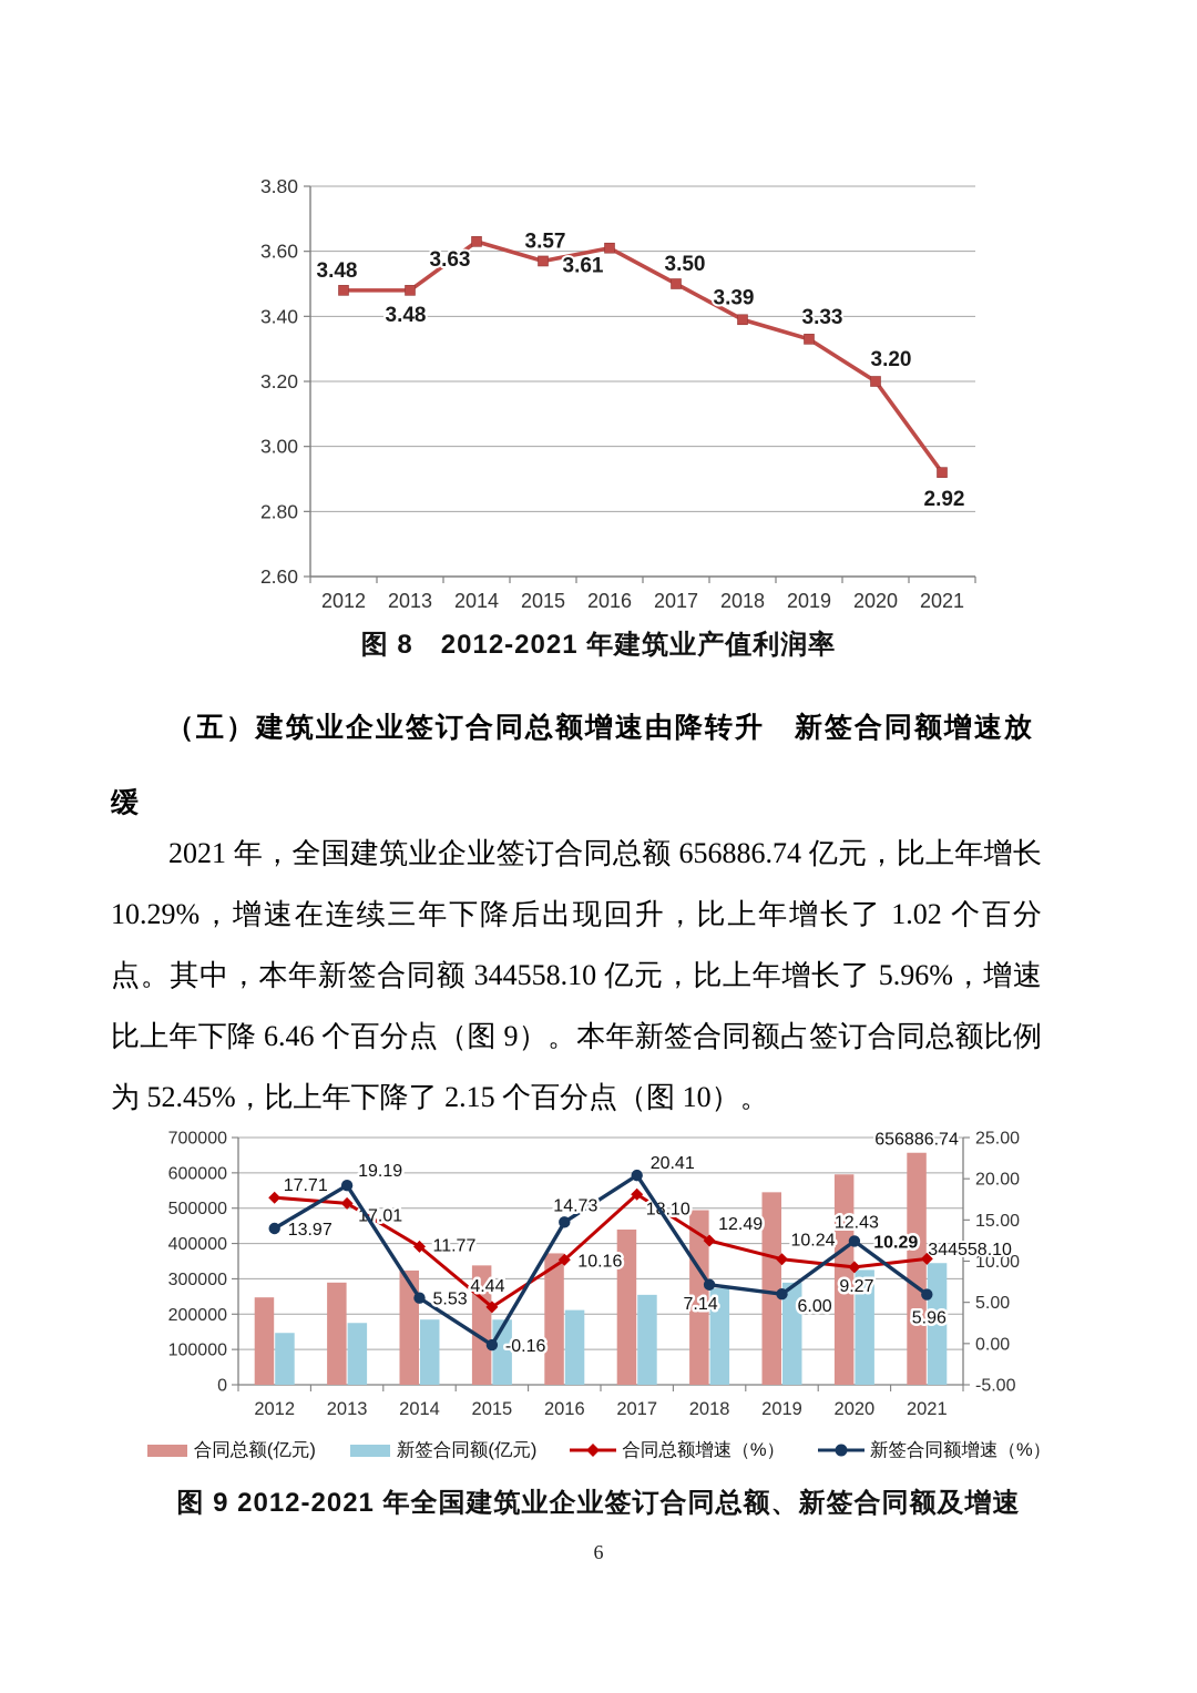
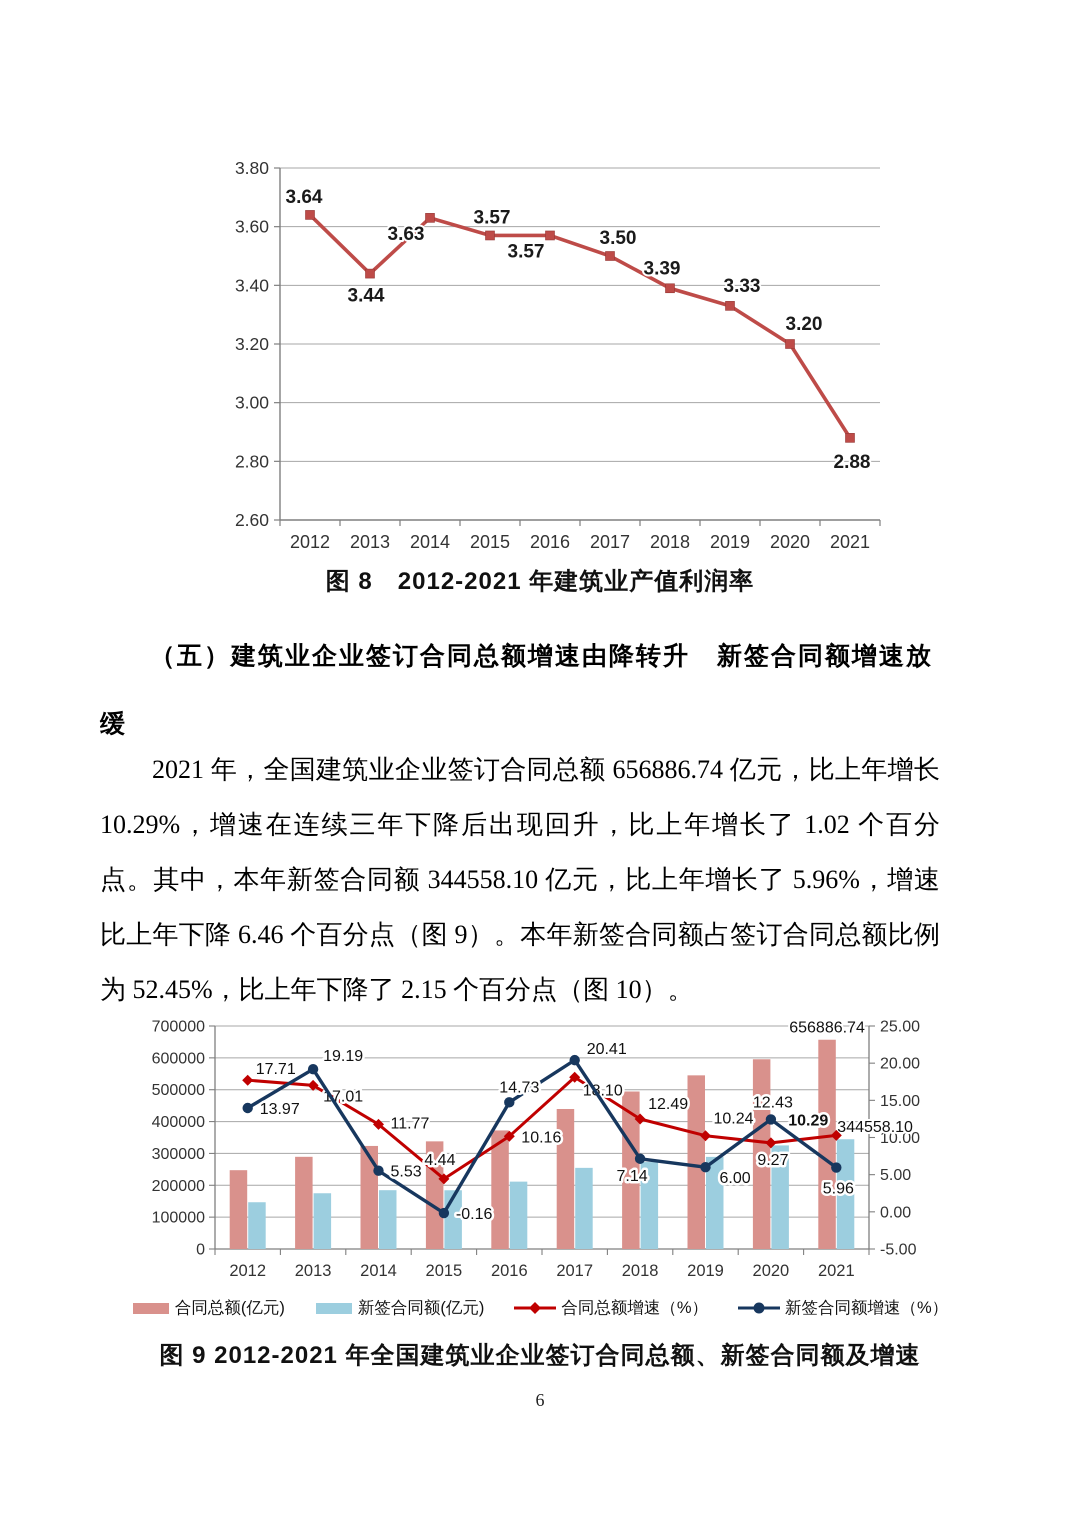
图 8 2012-2021 年建筑业产值利润率/2012: 3.48 -> 3.64
图 8 2012-2021 年建筑业产值利润率/2013: 3.48 -> 3.44
图 8 2012-2021 年建筑业产值利润率/2016: 3.61 -> 3.57
图 8 2012-2021 年建筑业产值利润率/2021: 2.92 -> 2.88
